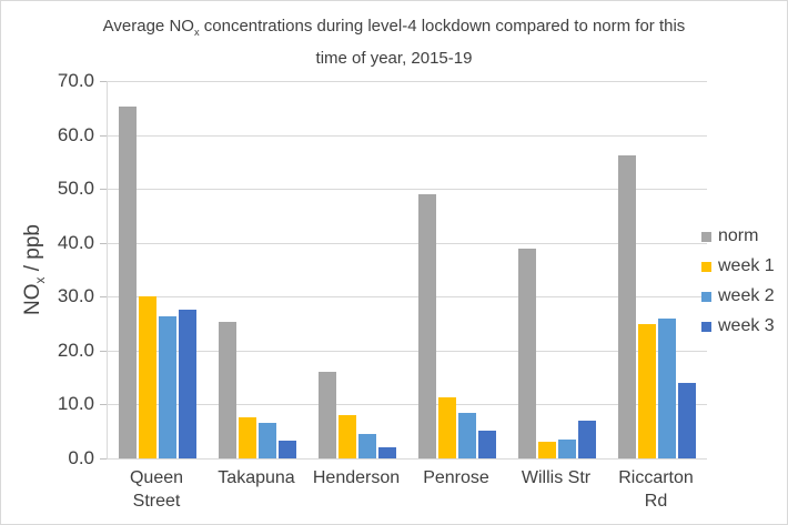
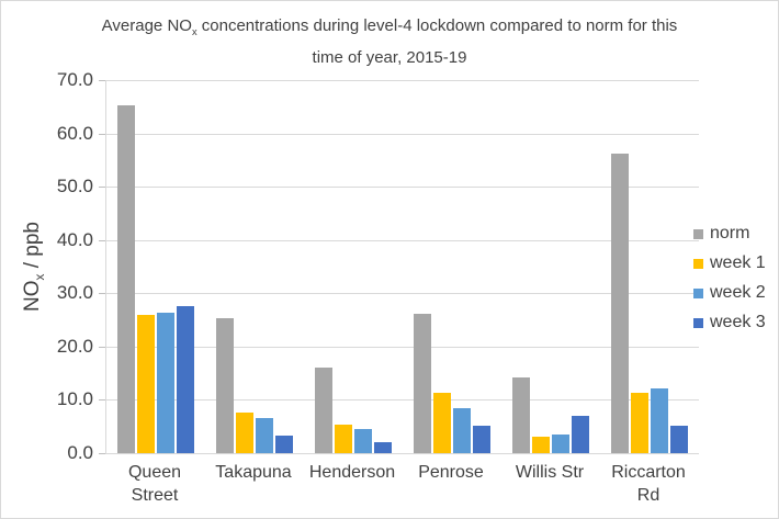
week 1/Queen Street: 30 -> 26
week 1/Henderson: 8 -> 5
norm/Penrose: 49 -> 26
norm/Willis Str: 39 -> 14
week 1/Riccarton Rd: 25 -> 11
week 2/Riccarton Rd: 26 -> 12
week 3/Riccarton Rd: 14 -> 5
